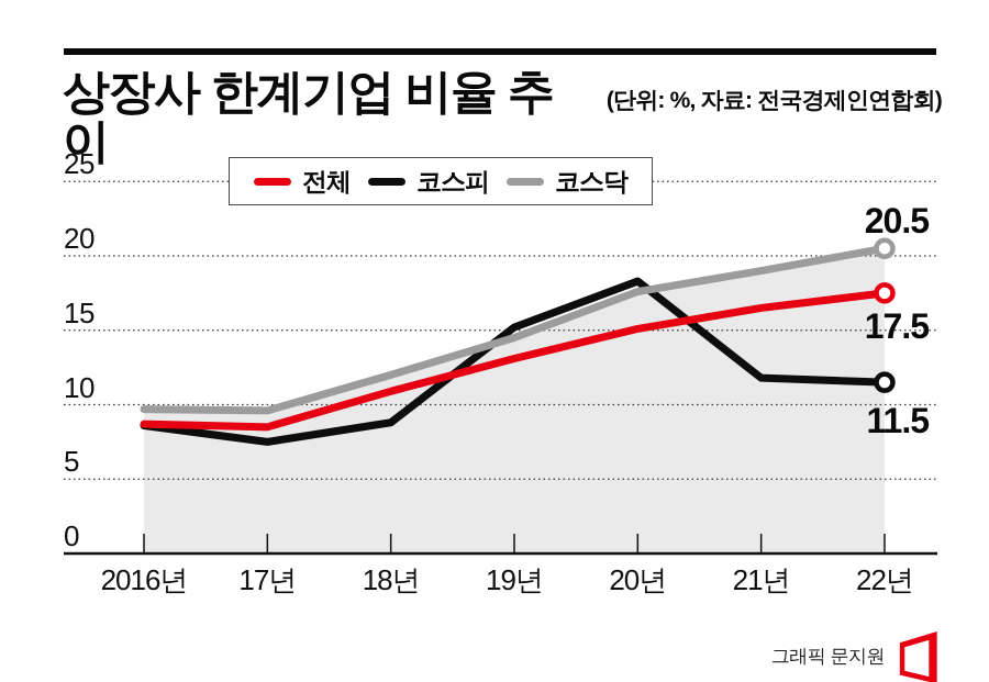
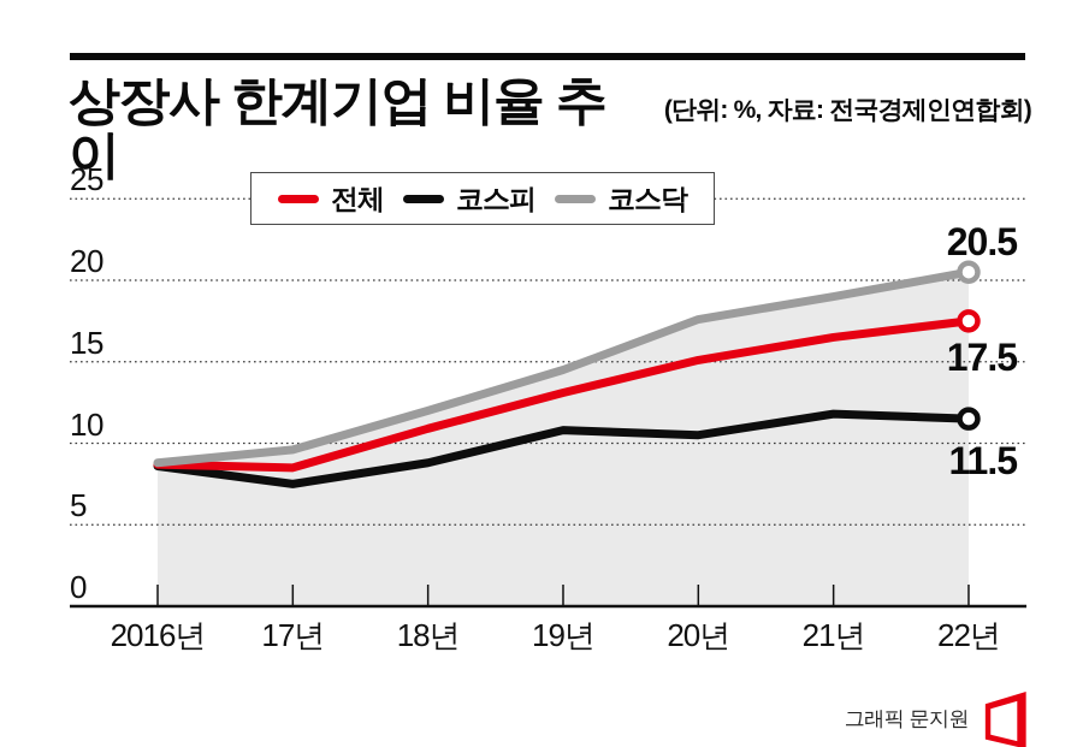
코스닥/2016년: 9.7 -> 8.8
코스피/19년: 15.2 -> 10.8
코스피/20년: 18.3 -> 10.5
